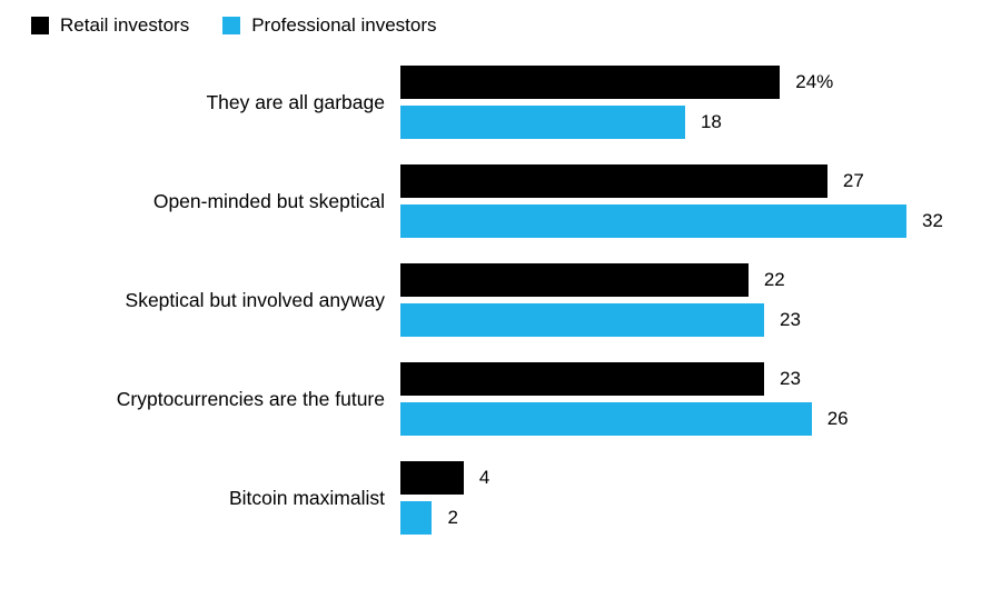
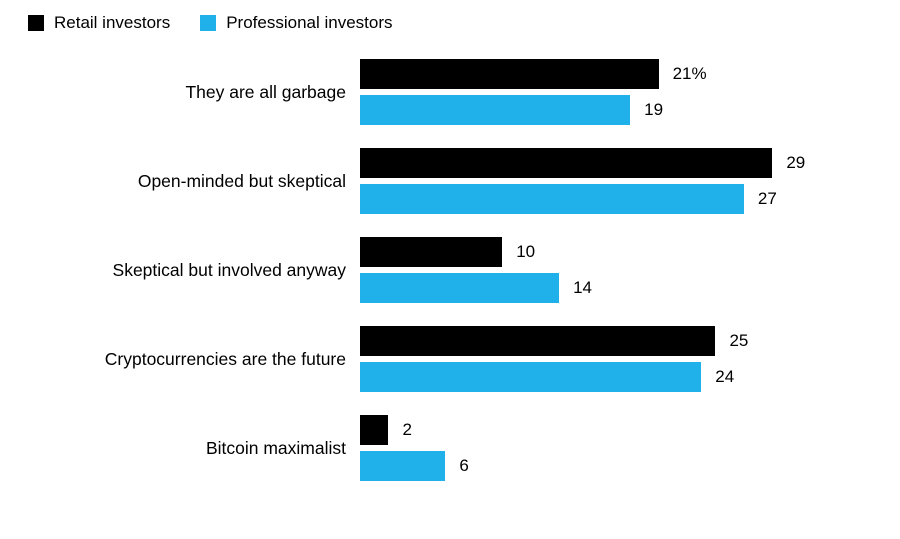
Retail investors/They are all garbage: 24% -> 21%
Professional investors/They are all garbage: 18 -> 19
Retail investors/Open-minded but skeptical: 27 -> 29
Professional investors/Open-minded but skeptical: 32 -> 27
Retail investors/Skeptical but involved anyway: 22 -> 10
Professional investors/Skeptical but involved anyway: 23 -> 14
Retail investors/Cryptocurrencies are the future: 23 -> 25
Professional investors/Cryptocurrencies are the future: 26 -> 24
Retail investors/Bitcoin maximalist: 4 -> 2
Professional investors/Bitcoin maximalist: 2 -> 6
